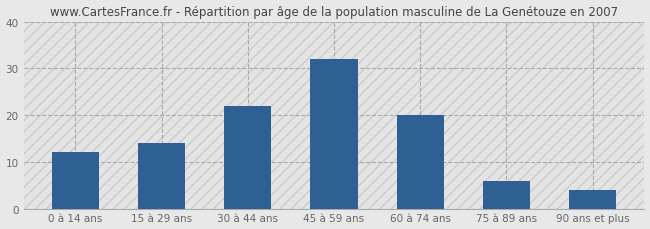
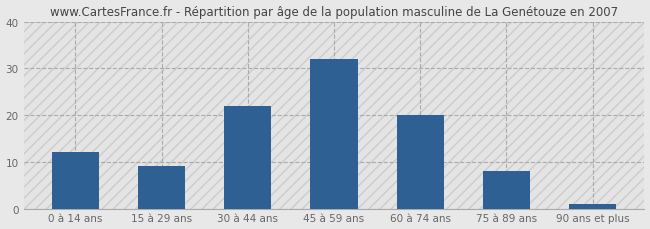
15 à 29 ans: 14 -> 9
75 à 89 ans: 6 -> 8
90 ans et plus: 4 -> 1
